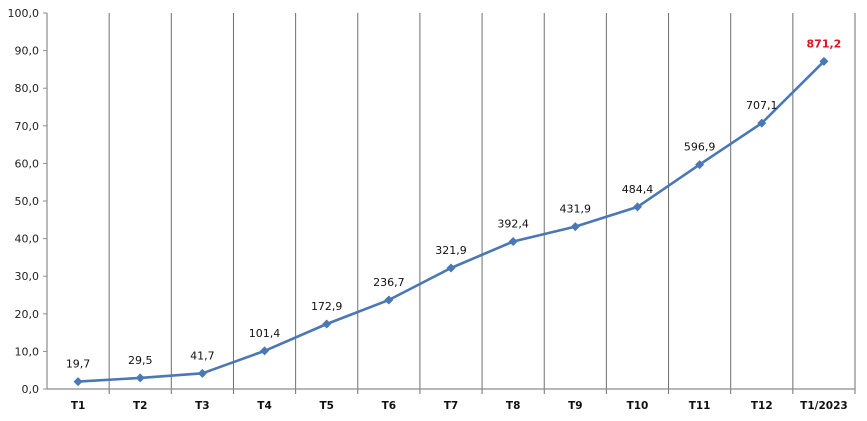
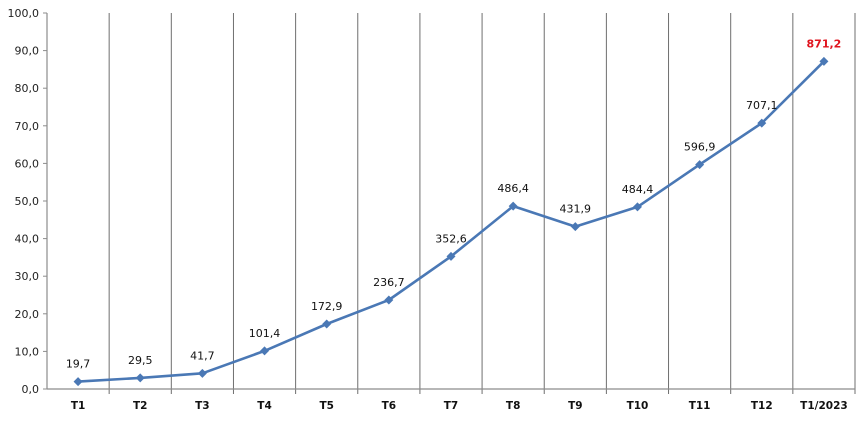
T7: 321,9 -> 352,6
T8: 392,4 -> 486,4
